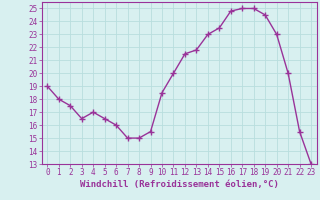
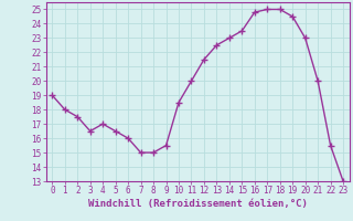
13: 21.8 -> 22.5
